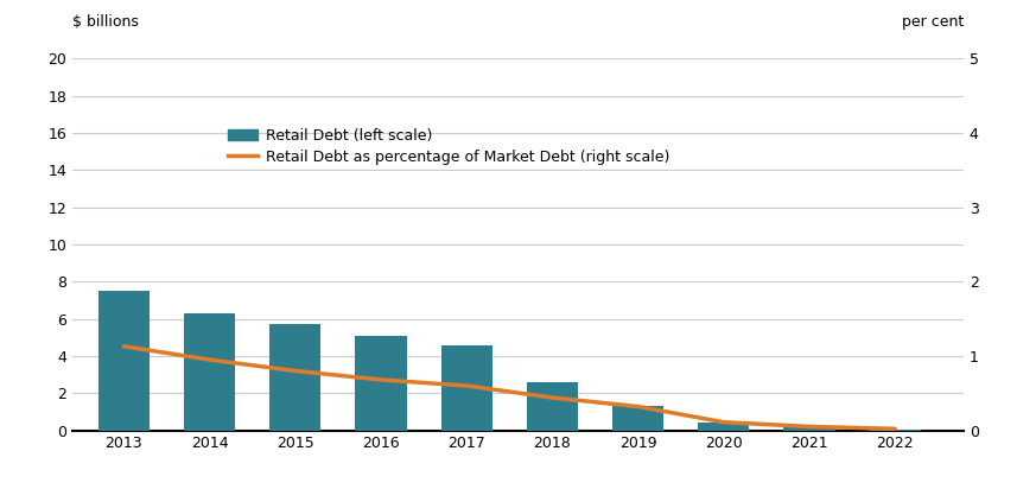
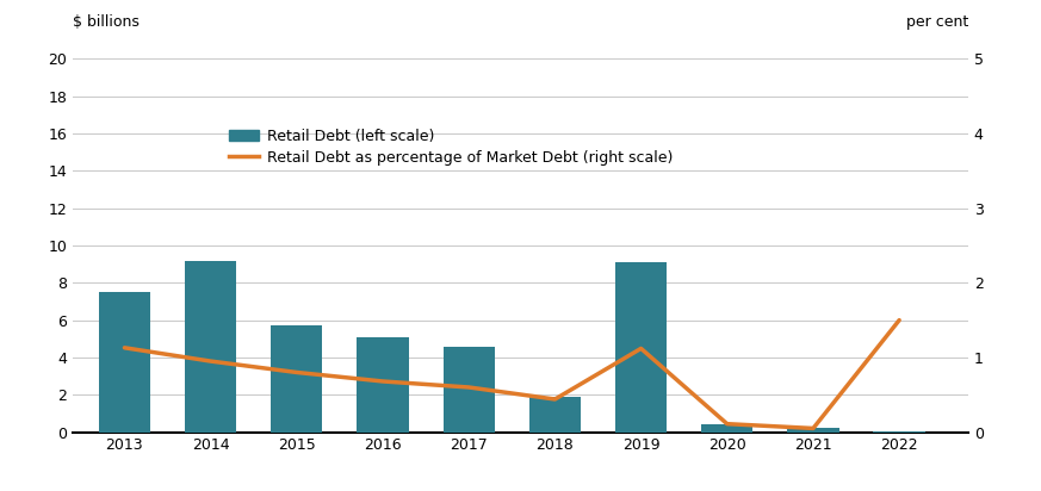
Retail Debt (left scale)/2014: 6.3 -> 9.2
Retail Debt (left scale)/2018: 2.6 -> 1.9
Retail Debt (left scale)/2019: 1.3 -> 9.1
Retail Debt as percentage of Market Debt (right scale)/2019: 0.32 -> 1.12
Retail Debt as percentage of Market Debt (right scale)/2022: 0.02 -> 1.50
